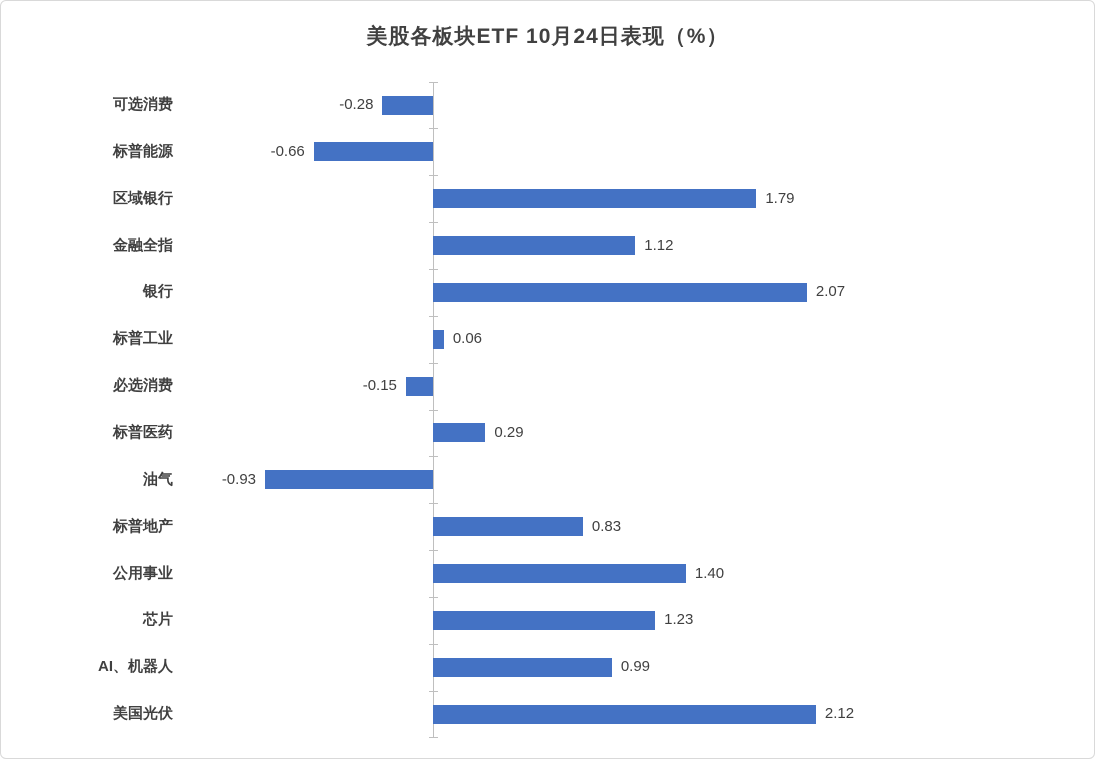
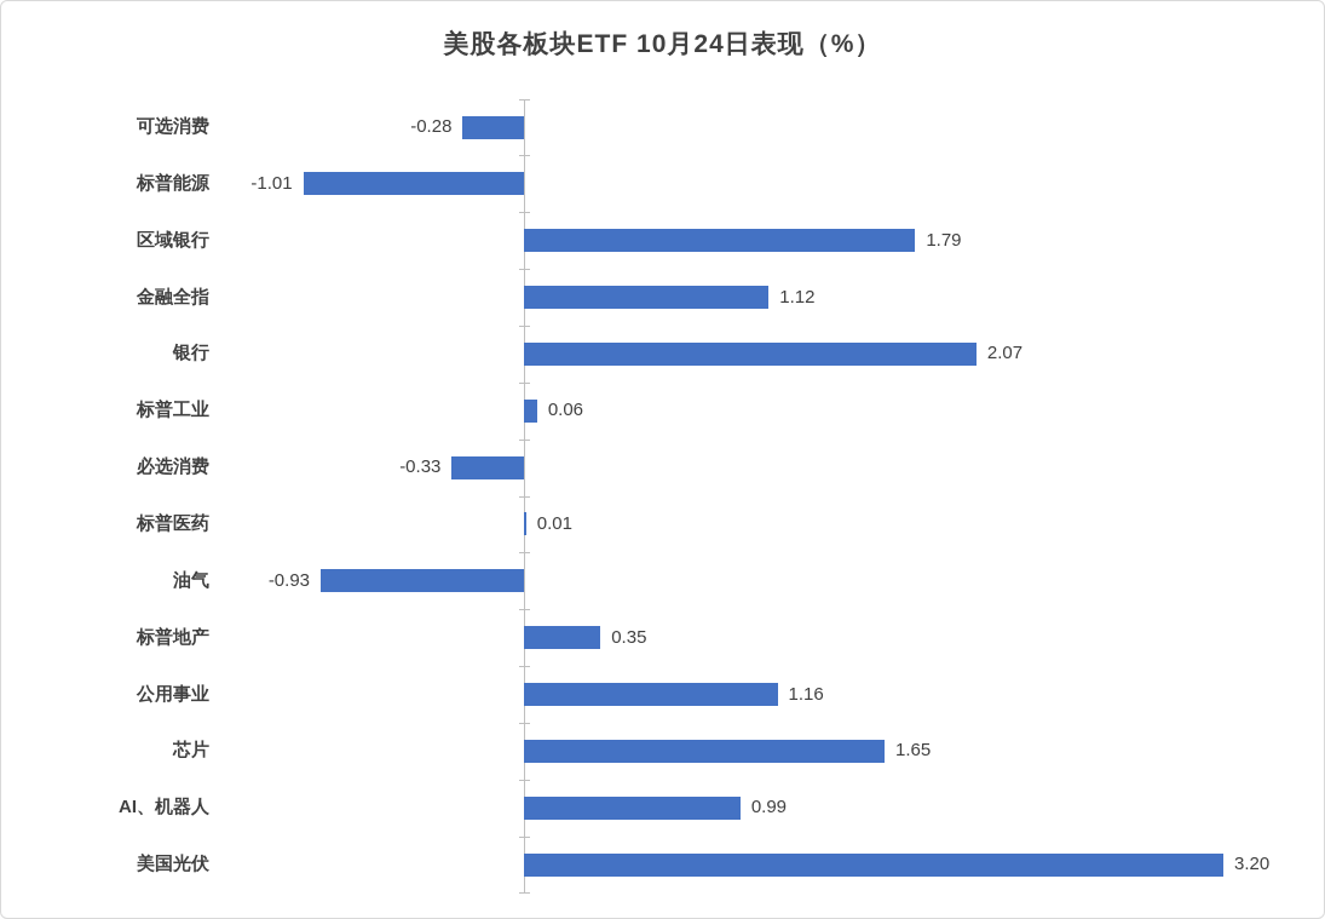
标普能源: -0.66 -> -1.01
必选消费: -0.15 -> -0.33
标普医药: 0.29 -> 0.01
标普地产: 0.83 -> 0.35
公用事业: 1.40 -> 1.16
芯片: 1.23 -> 1.65
美国光伏: 2.12 -> 3.20
